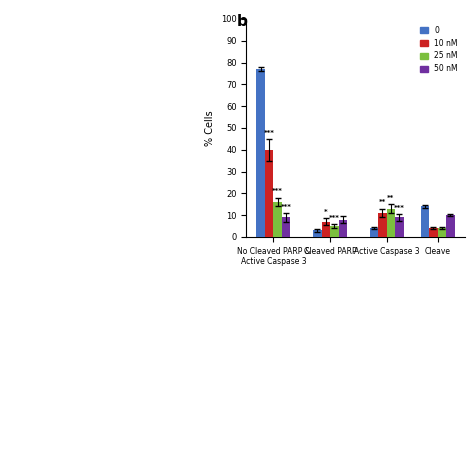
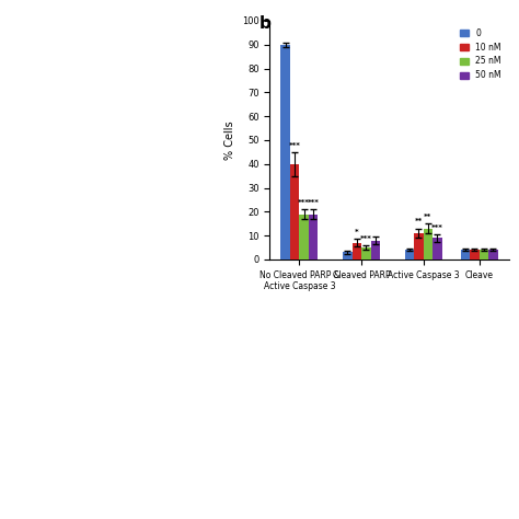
0/No Cleaved PARP & Active Caspase 3: 77 -> 90
25 nM/No Cleaved PARP & Active Caspase 3: 16 -> 19
50 nM/No Cleaved PARP & Active Caspase 3: 9 -> 19
0/Cleave: 14 -> 4
50 nM/Cleave: 10 -> 4
